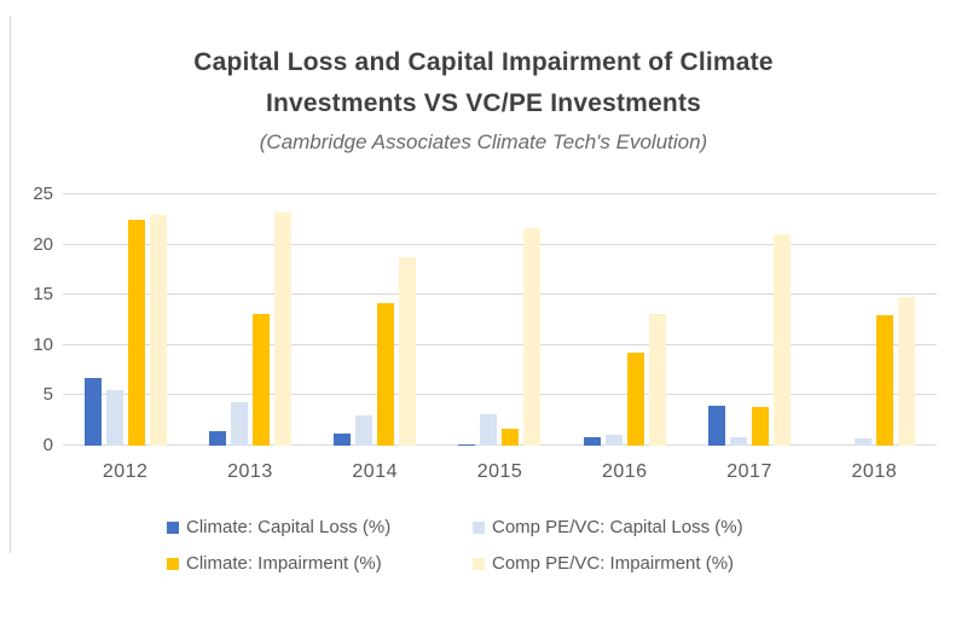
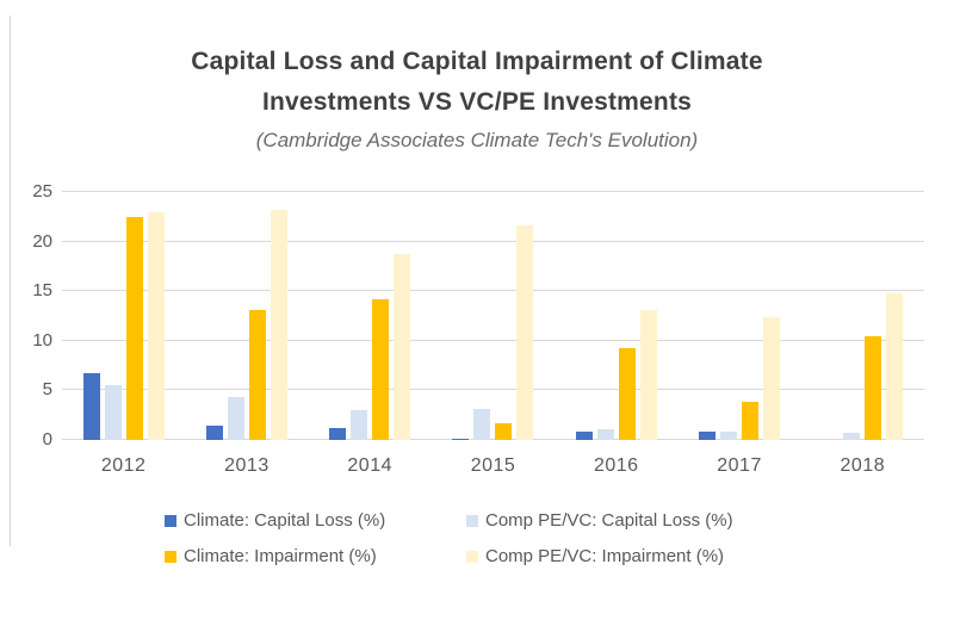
Climate: Capital Loss (%)/2017: 4 -> 1
Comp PE/VC: Impairment (%)/2017: 21 -> 12
Climate: Impairment (%)/2018: 13 -> 10
